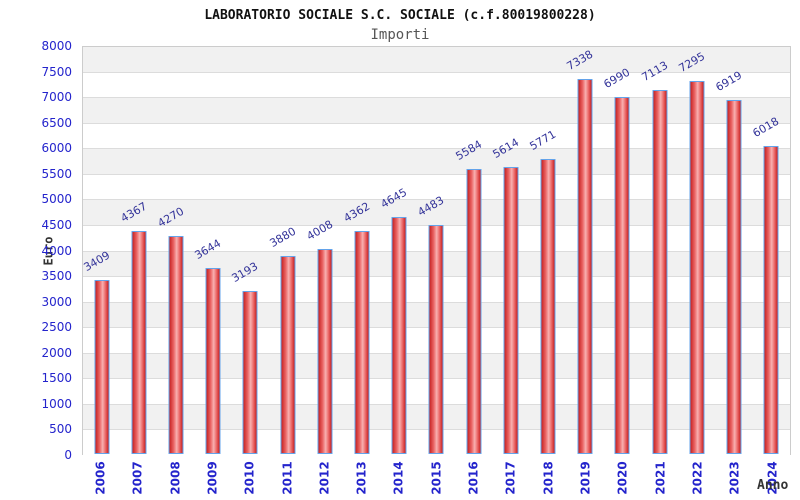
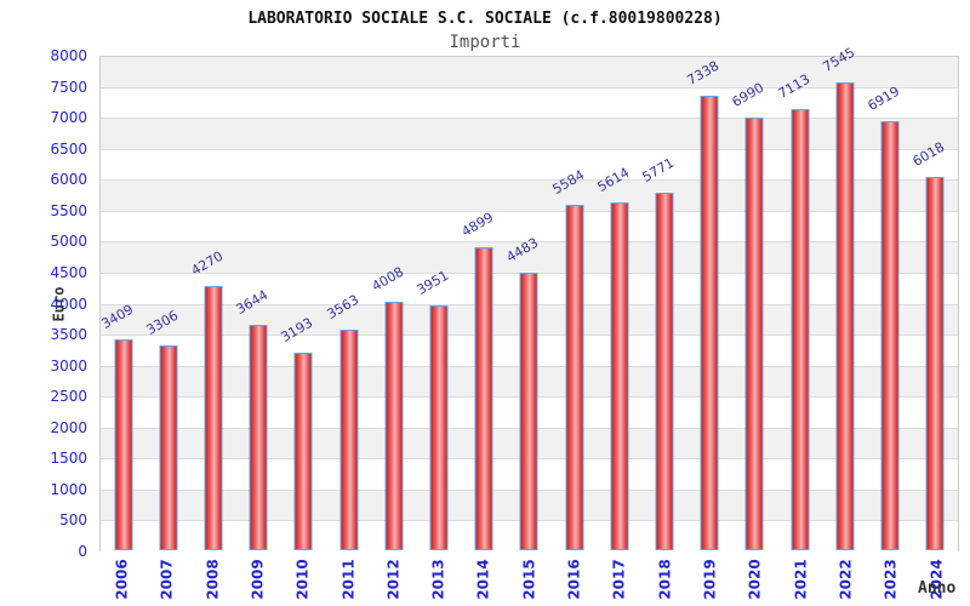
2007: 4367 -> 3306
2011: 3880 -> 3563
2013: 4362 -> 3951
2014: 4645 -> 4899
2022: 7295 -> 7545
